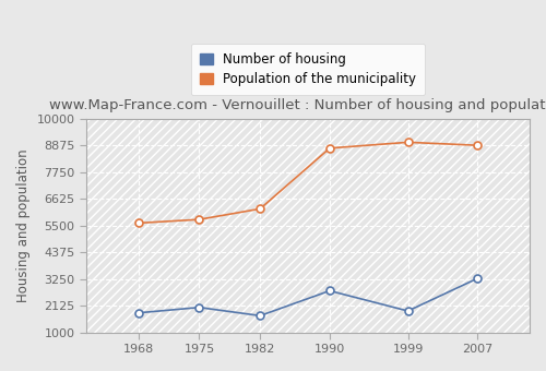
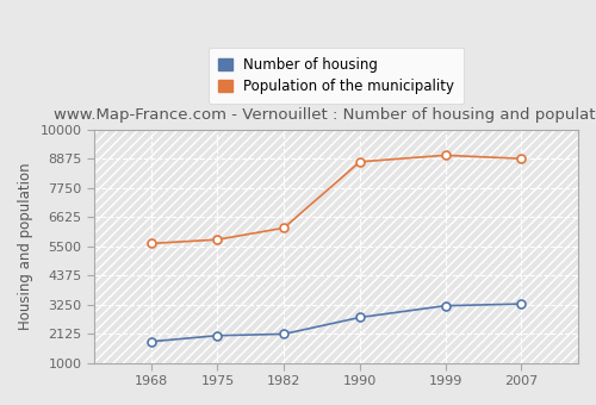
Number of housing/1982: 1700 -> 2110
Number of housing/1999: 1900 -> 3200
